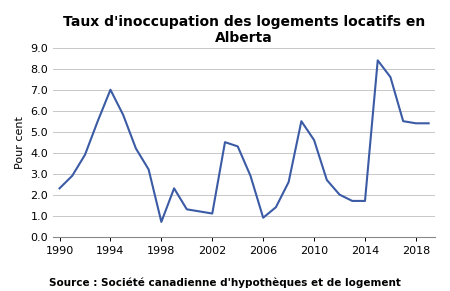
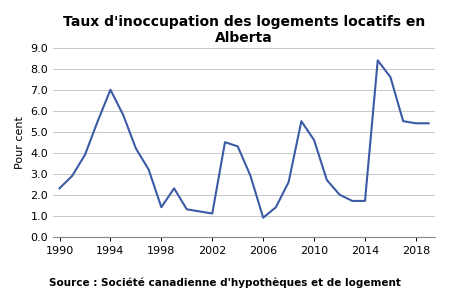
1998: 0.7 -> 1.4
